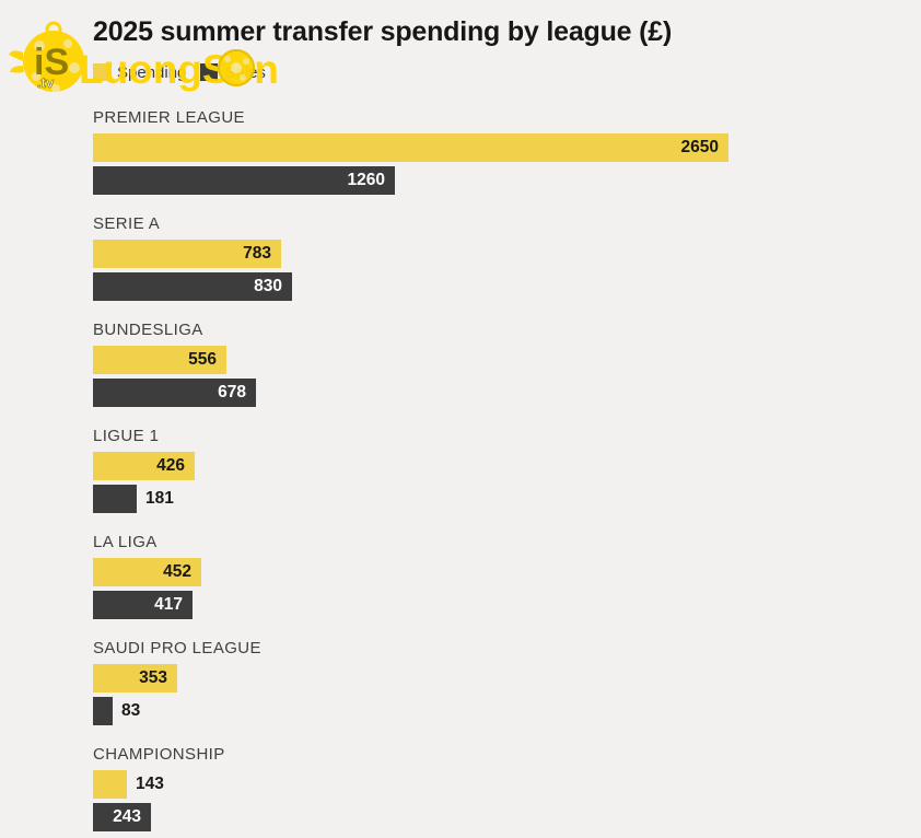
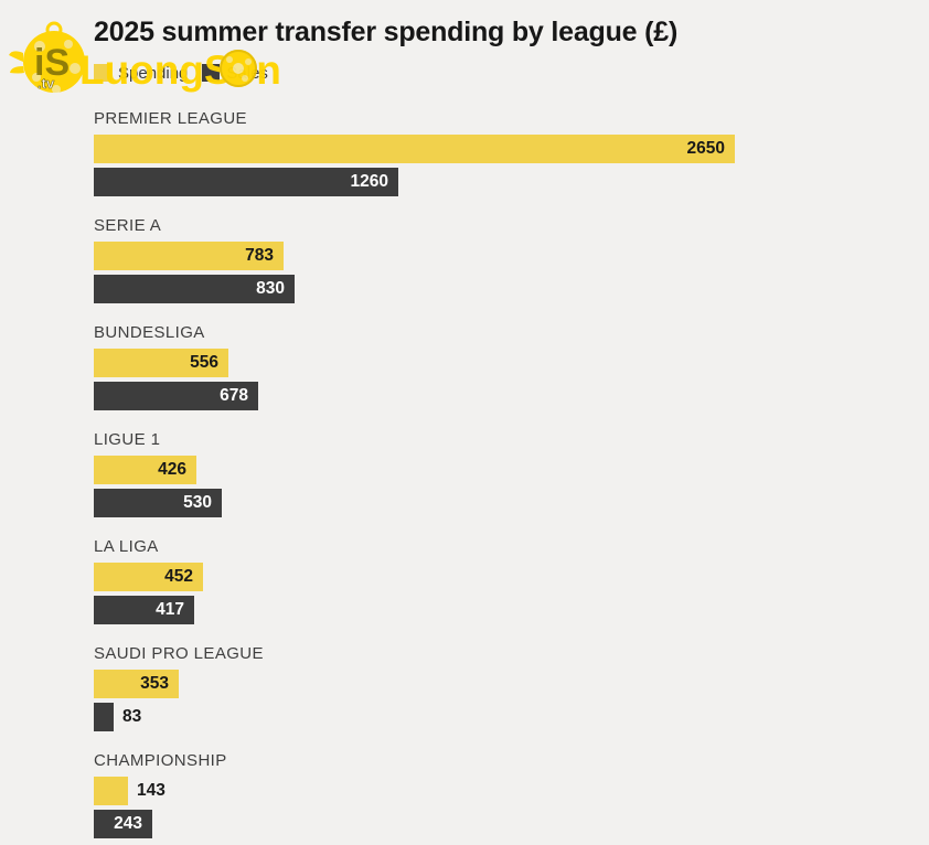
Sales/LIGUE 1: 181 -> 530
